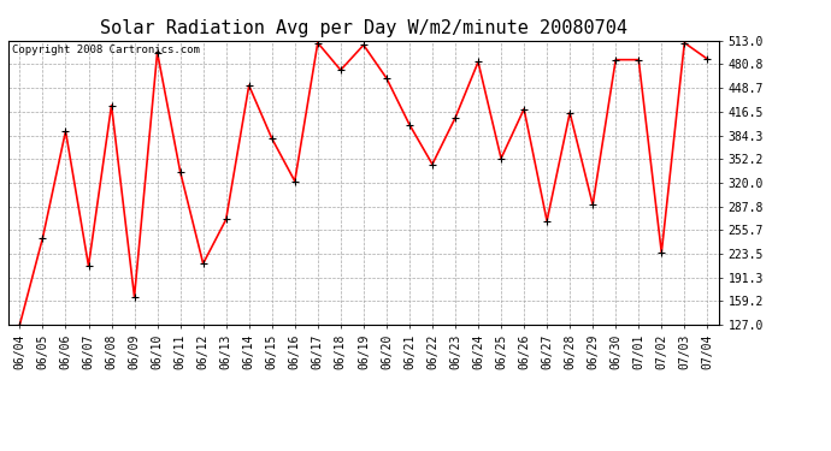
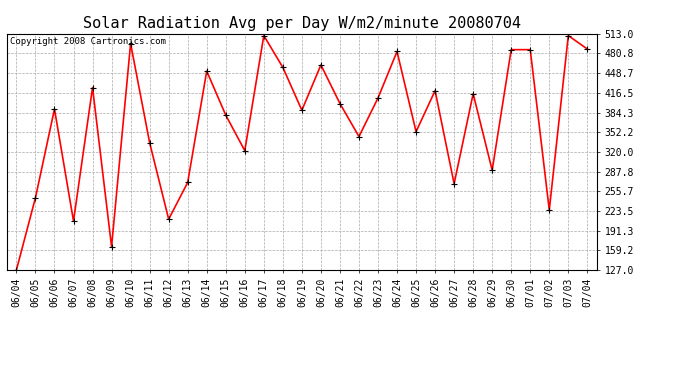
06/18: 473 -> 458
06/19: 507 -> 388
